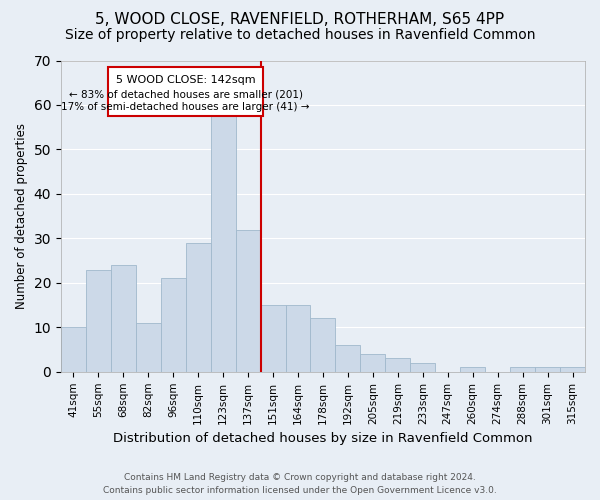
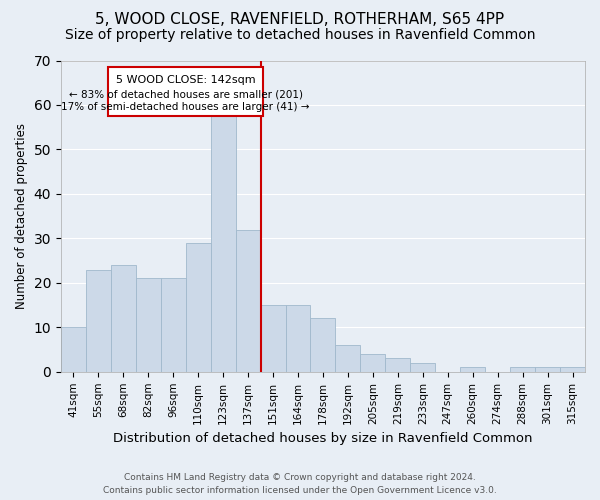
82sqm: 11 -> 21
